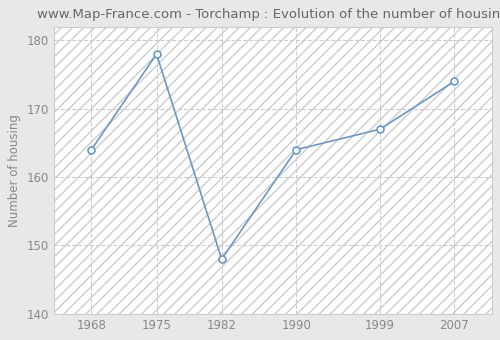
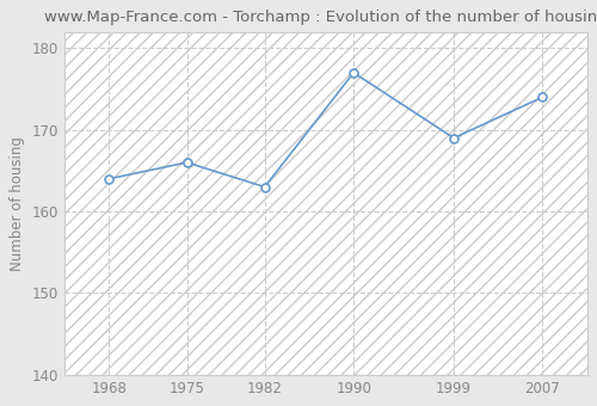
1975: 178 -> 166
1982: 148 -> 163
1990: 164 -> 177
1999: 167 -> 169
